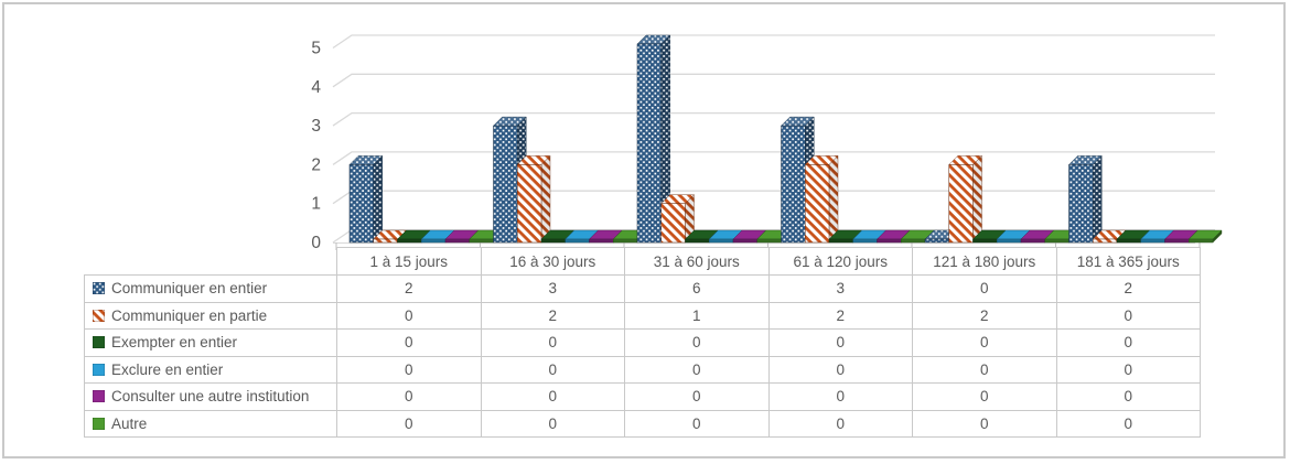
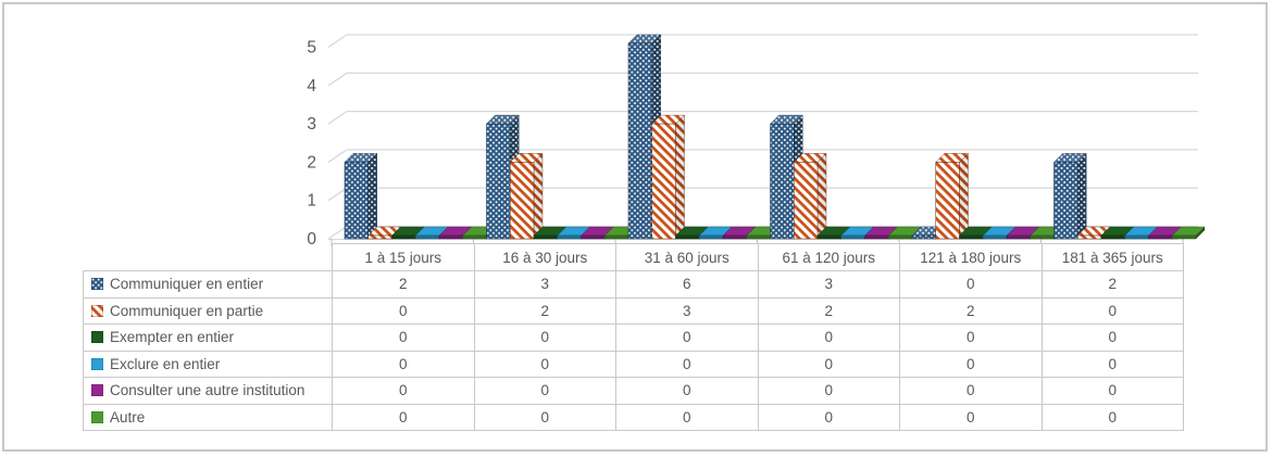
Communiquer en partie/31 à 60 jours: 1 -> 3
